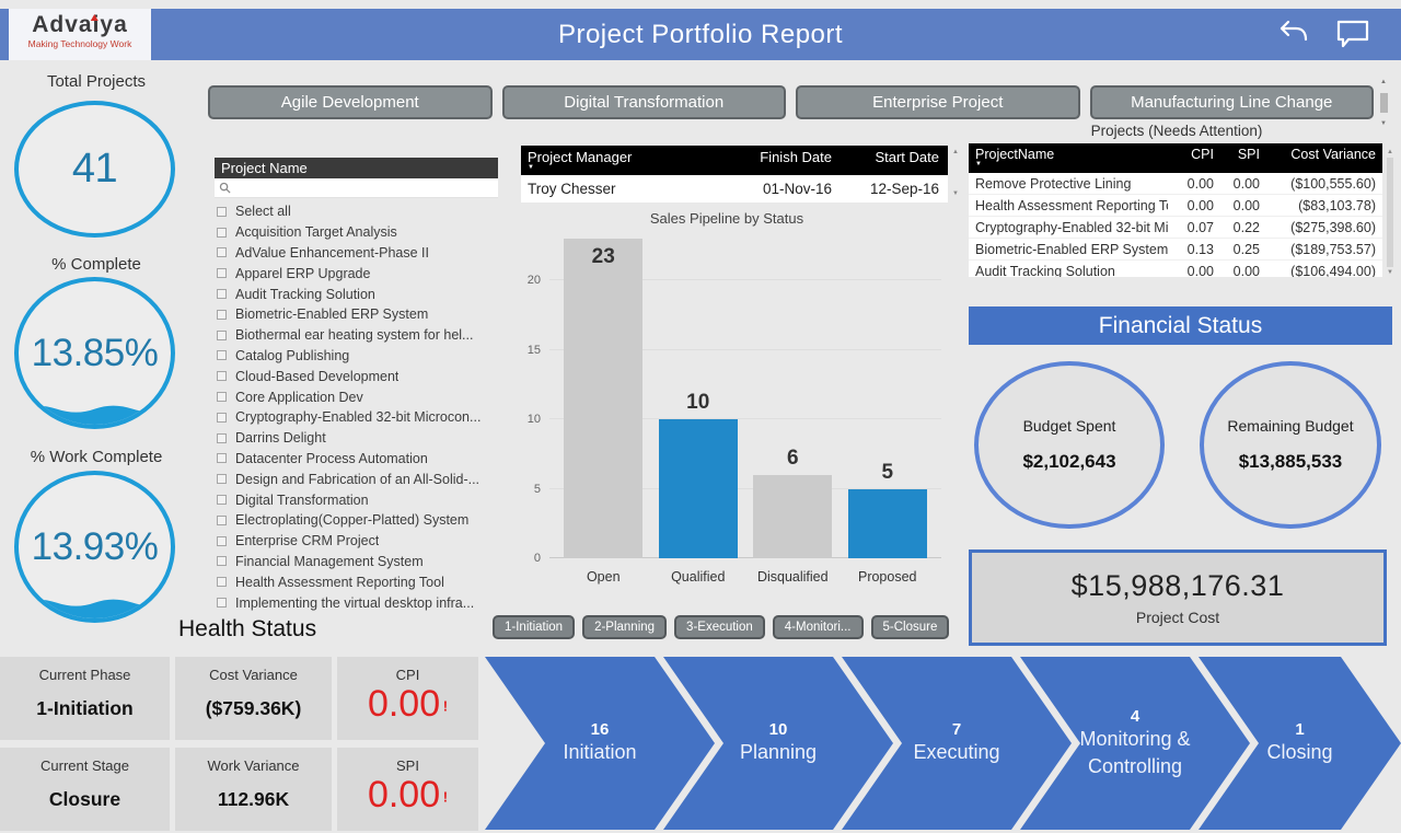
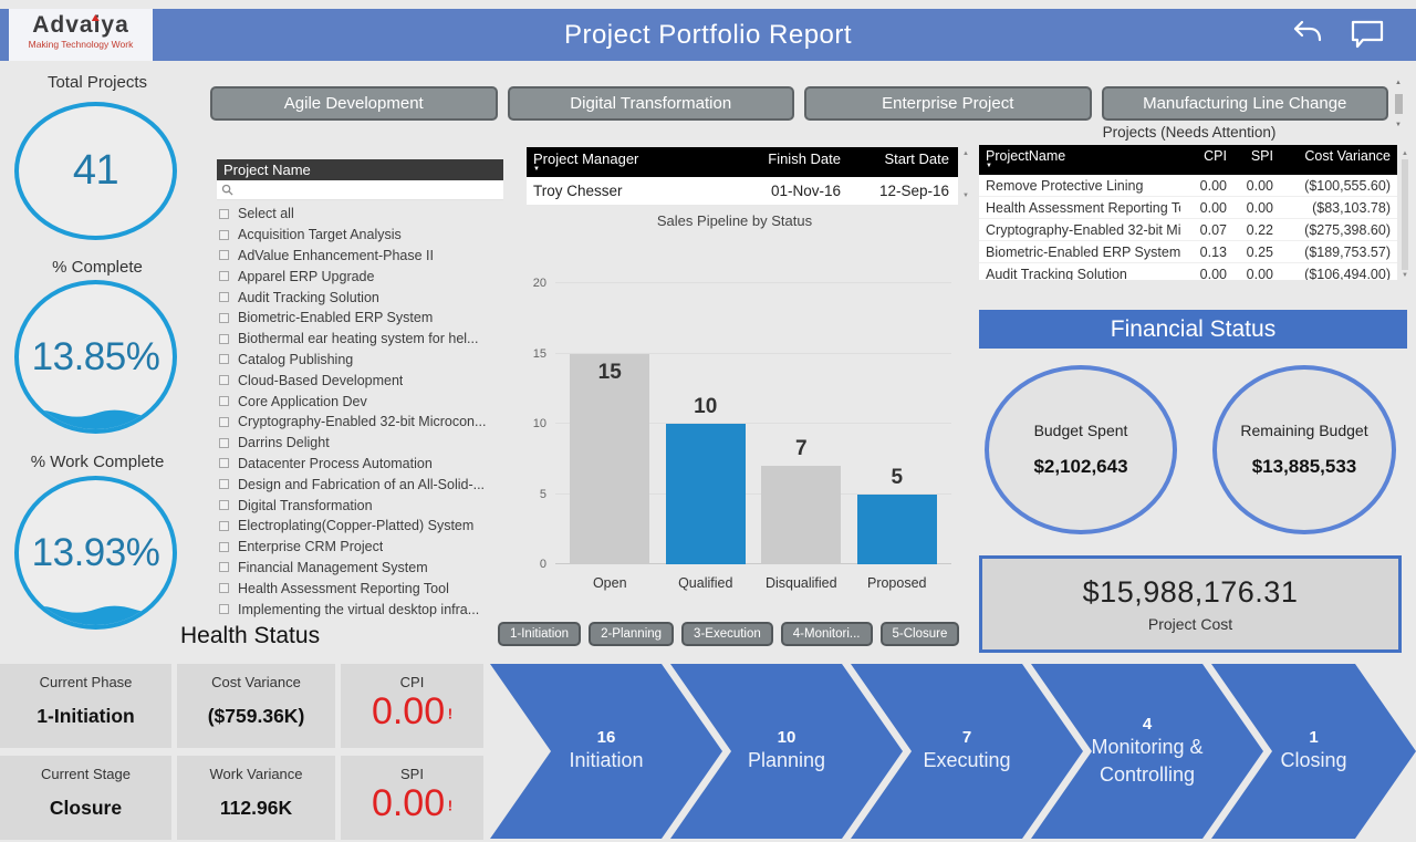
Open: 23 -> 15
Disqualified: 6 -> 7
